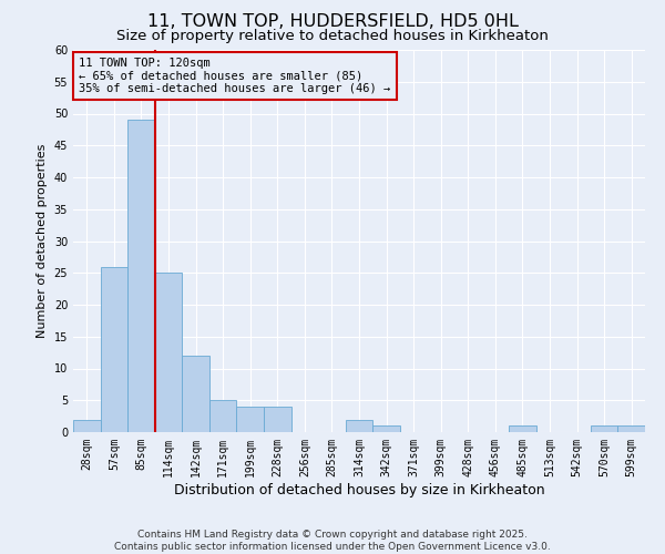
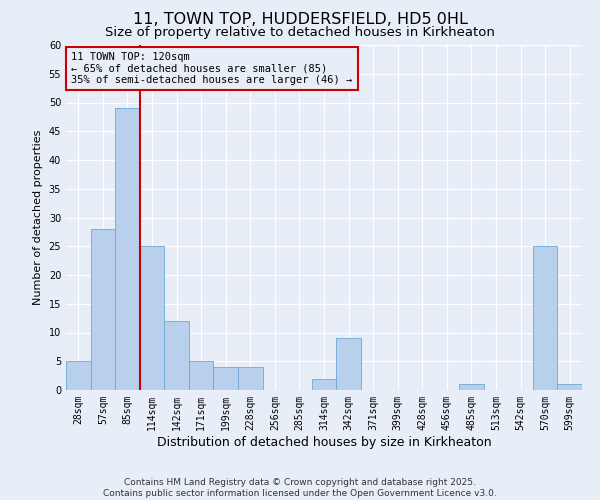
28sqm: 2 -> 5
57sqm: 26 -> 28
342sqm: 1 -> 9
570sqm: 1 -> 25
